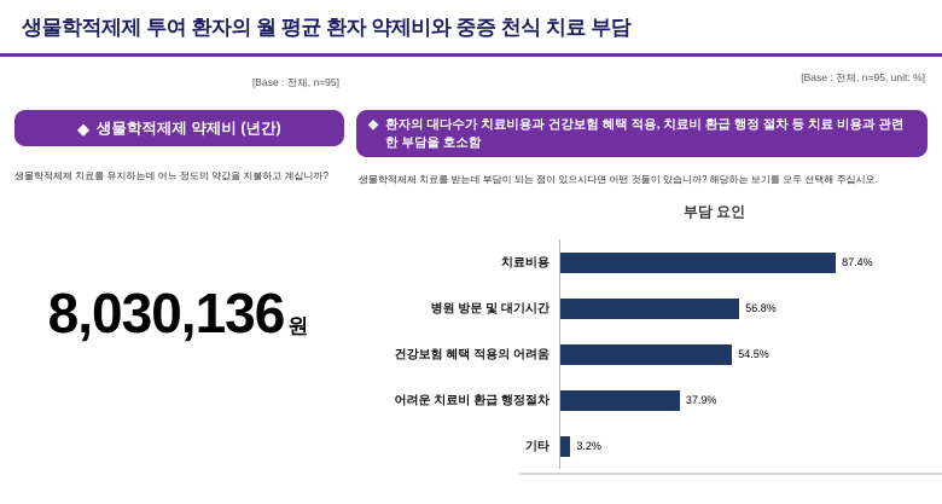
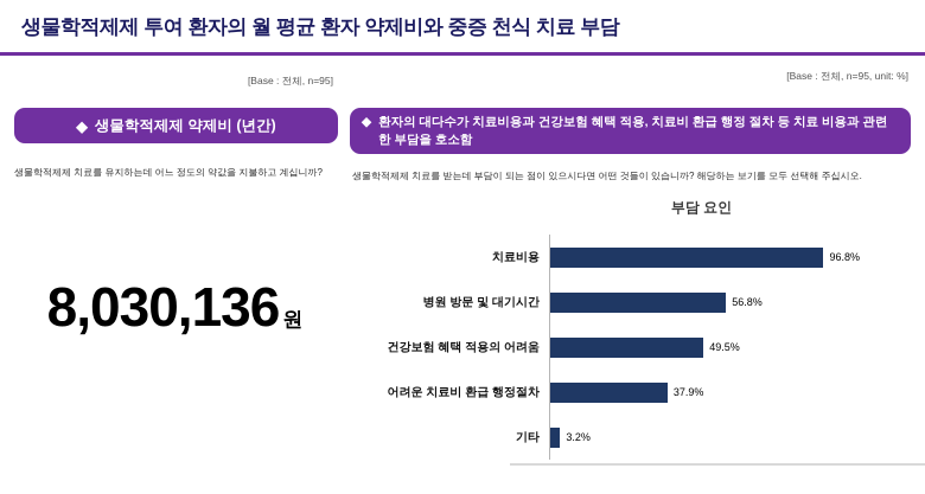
치료비용: 87.4% -> 96.8%
건강보험 혜택 적용의 어려움: 54.5% -> 49.5%
